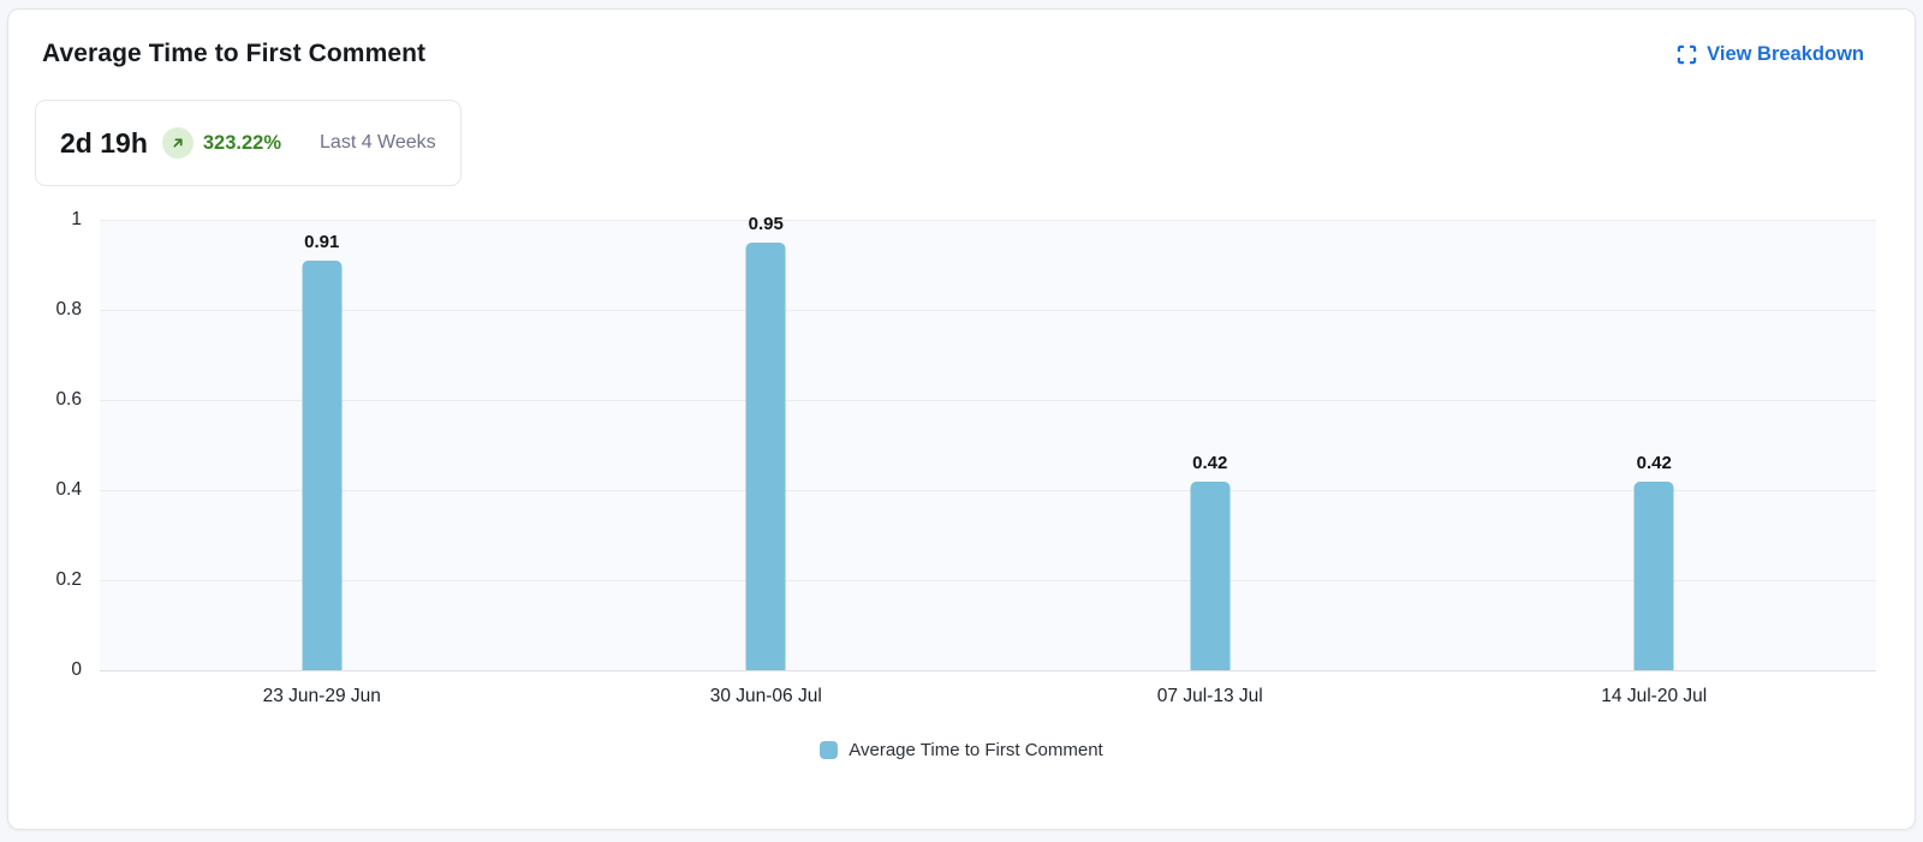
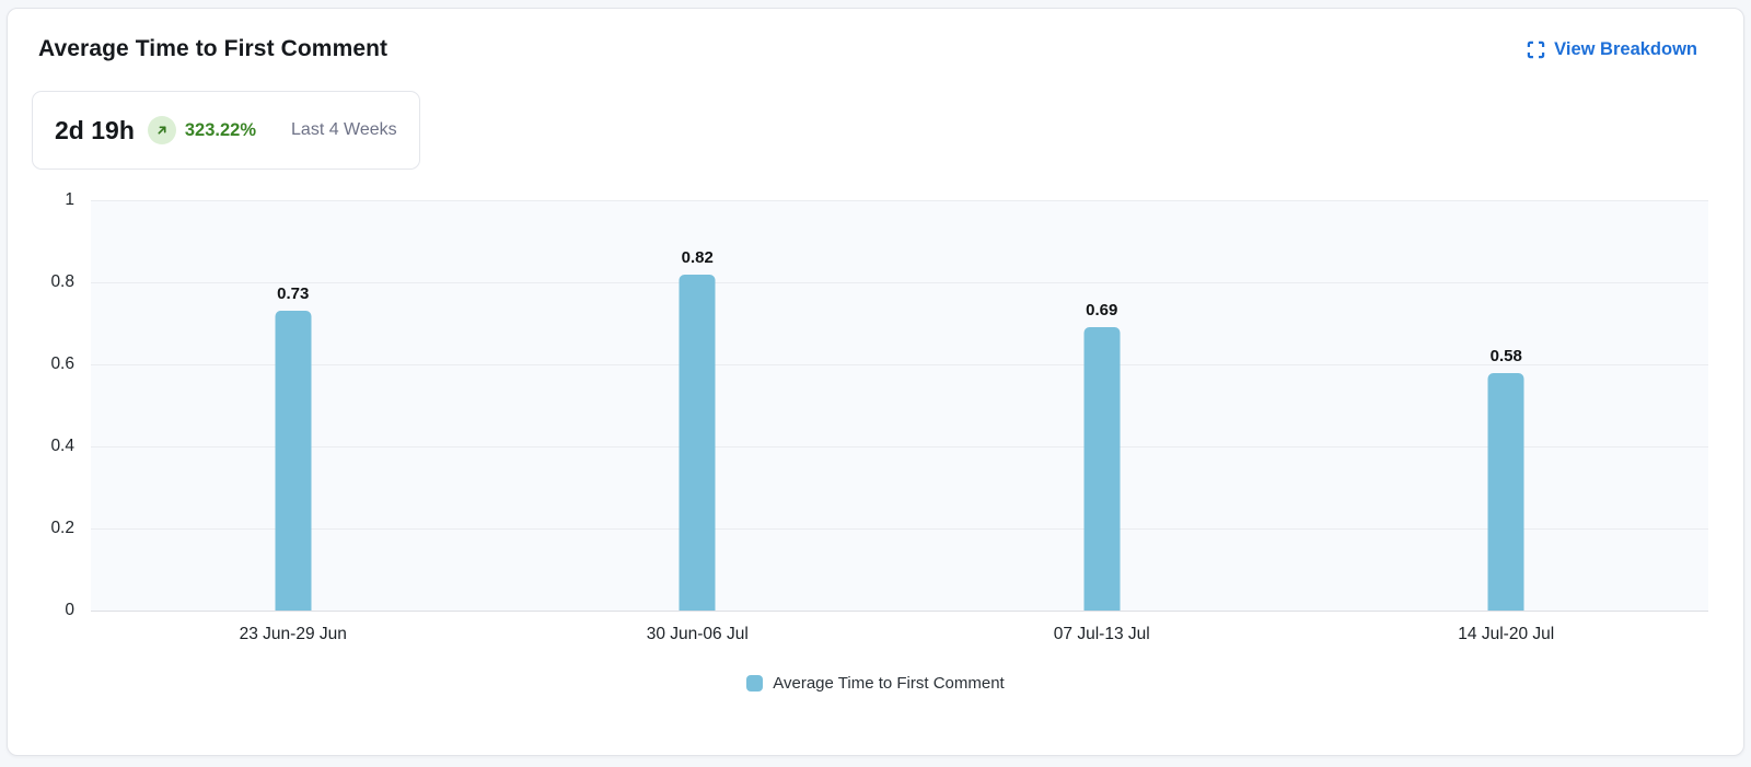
23 Jun-29 Jun: 0.91 -> 0.73
30 Jun-06 Jul: 0.95 -> 0.82
07 Jul-13 Jul: 0.42 -> 0.69
14 Jul-20 Jul: 0.42 -> 0.58
